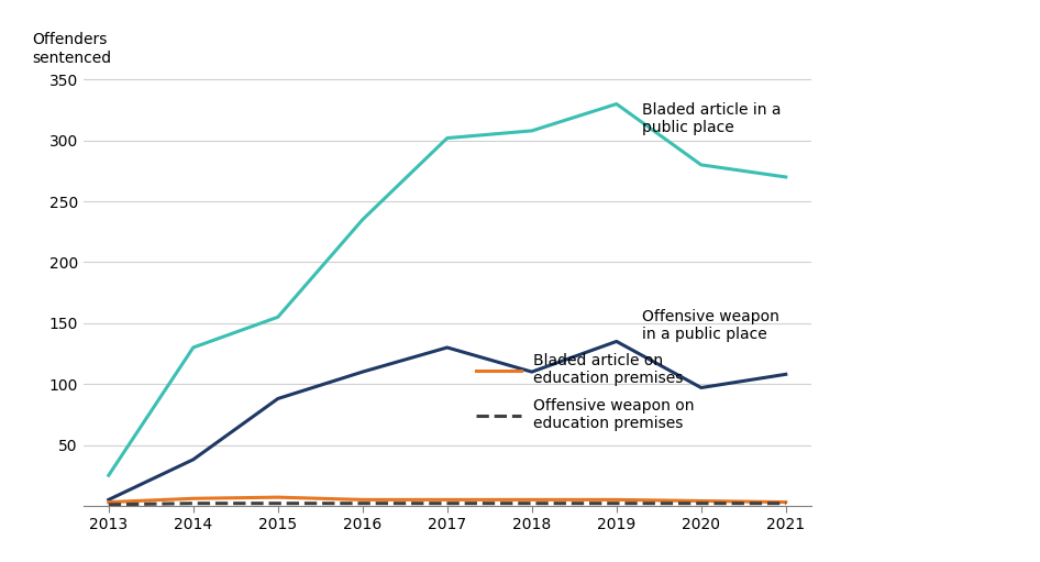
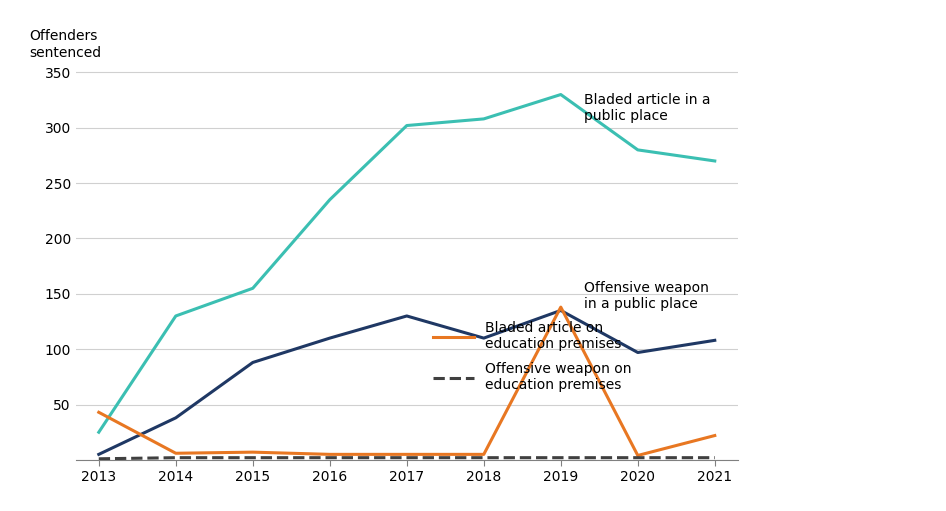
Bladed article on education premises/2013: 3 -> 43
Bladed article on education premises/2019: 5 -> 138
Bladed article on education premises/2021: 3 -> 22
